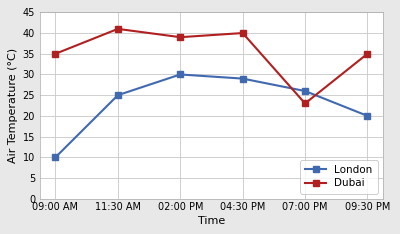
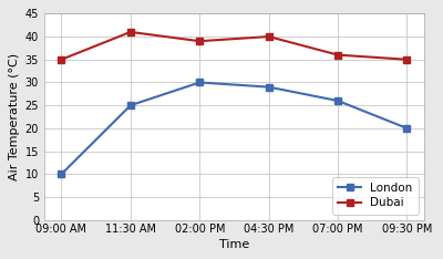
Dubai/07:00 PM: 23 -> 36
